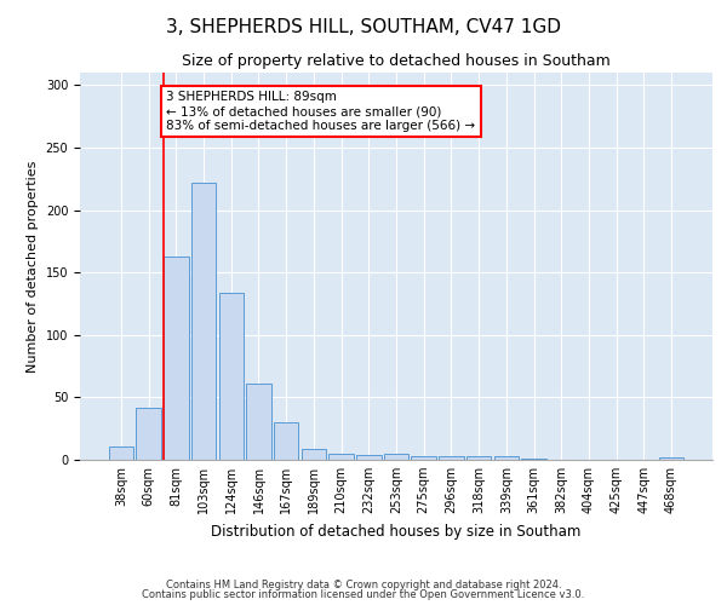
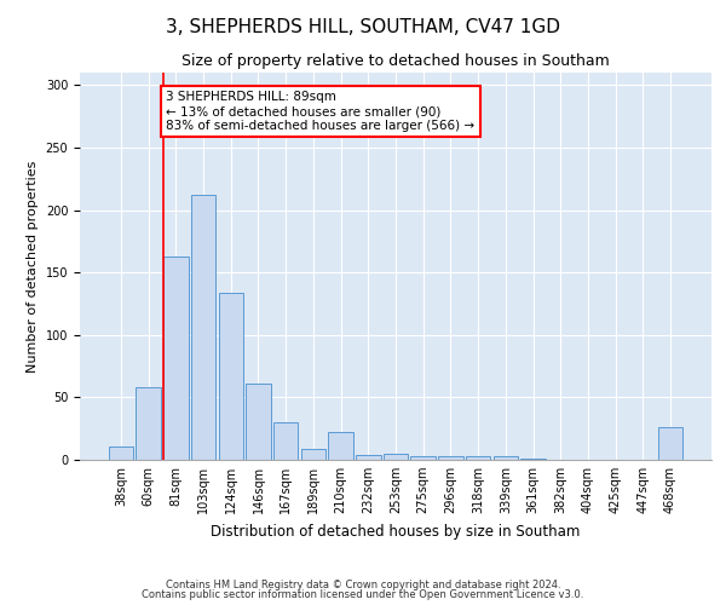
60sqm: 42 -> 58
103sqm: 222 -> 212
210sqm: 5 -> 22
468sqm: 2 -> 26
